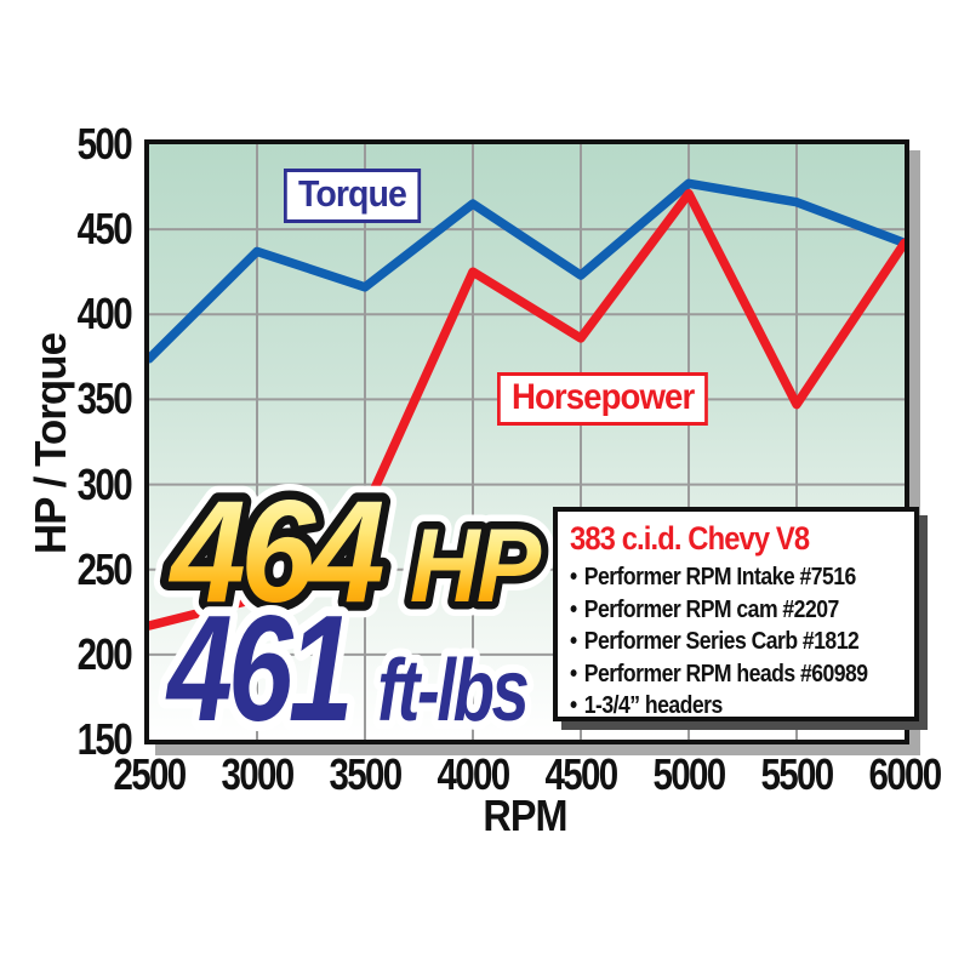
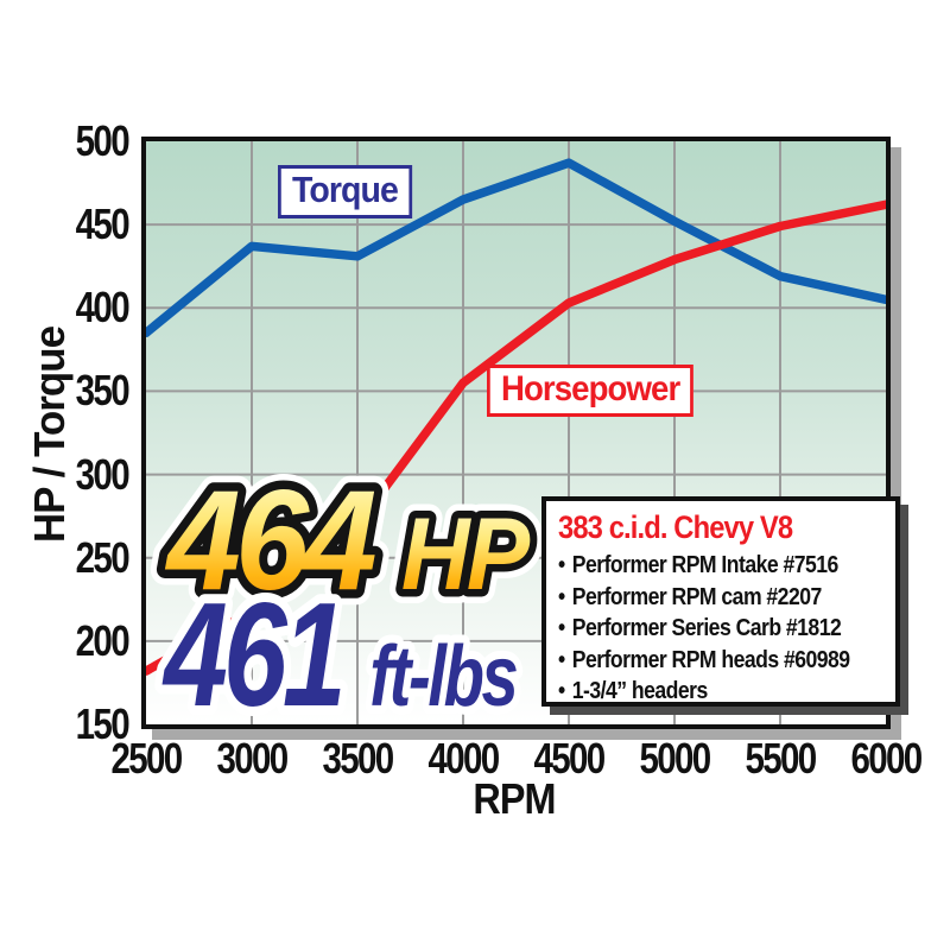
Torque/2500: 374 -> 385
Horsepower/2500: 217 -> 182
Horsepower/3000: 233 -> 218
Torque/3500: 416 -> 431
Horsepower/3500: 285 -> 270
Horsepower/4000: 425 -> 355
Torque/4500: 423 -> 487
Horsepower/4500: 386 -> 403
Torque/5000: 477 -> 452
Horsepower/5000: 471 -> 429
Torque/5500: 466 -> 419
Horsepower/5500: 347 -> 449
Torque/6000: 442 -> 405
Horsepower/6000: 442 -> 462
